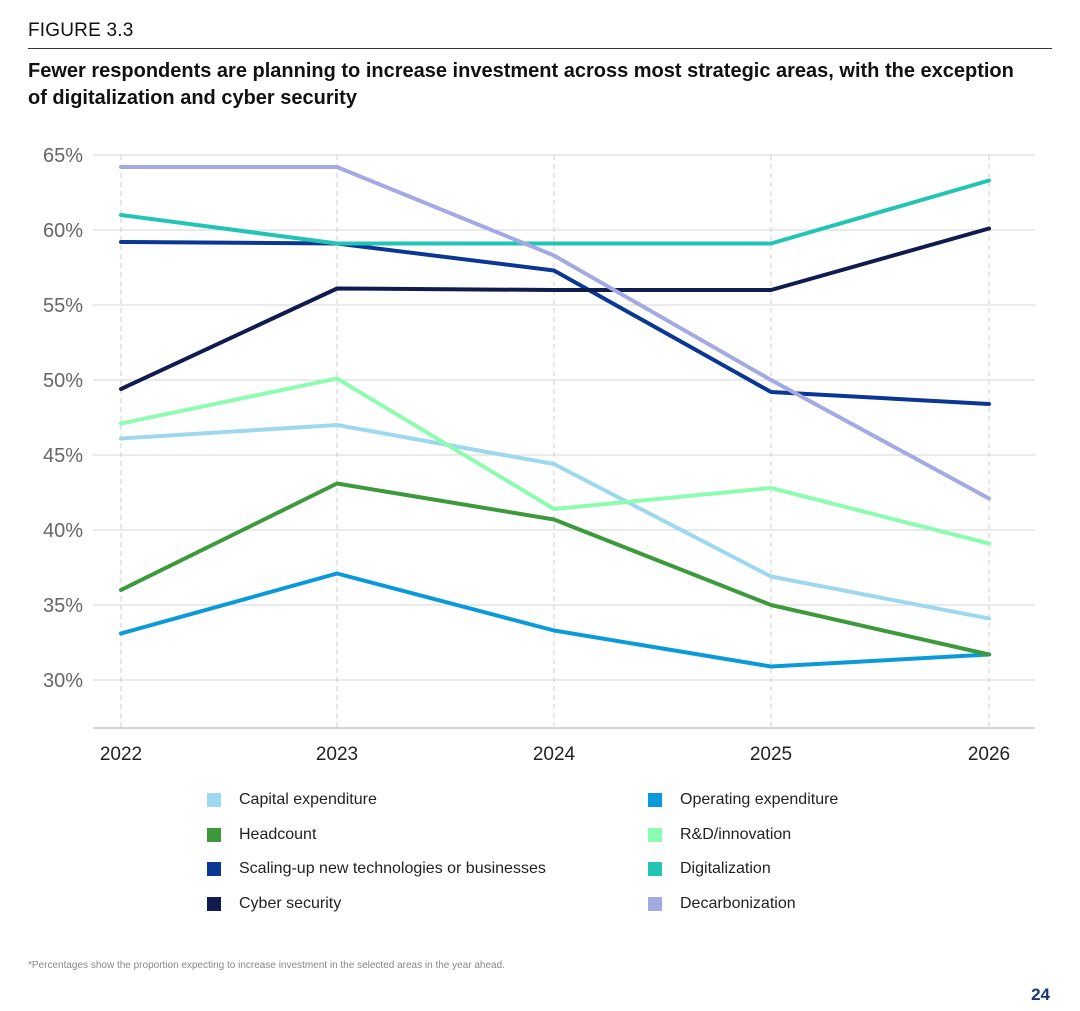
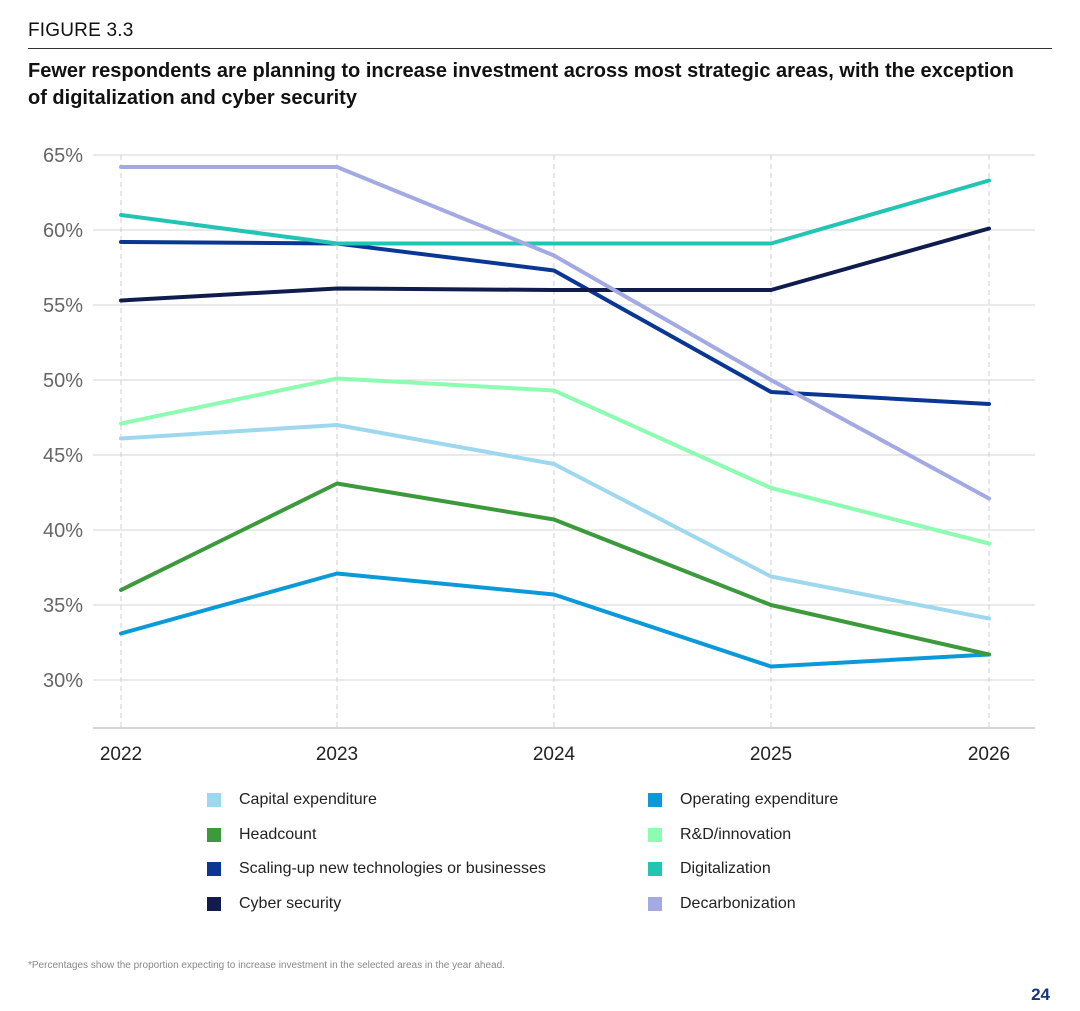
Cyber security/2022: 49.4% -> 55.3%
Operating expenditure/2024: 33.3% -> 35.7%
R&D/innovation/2024: 41.4% -> 49.3%
